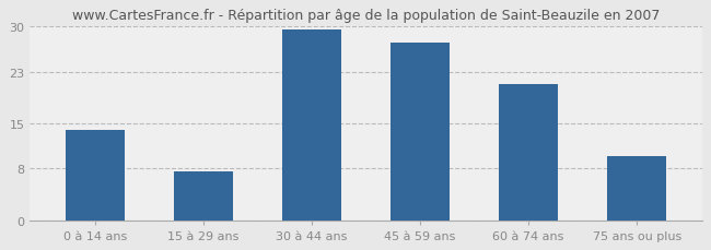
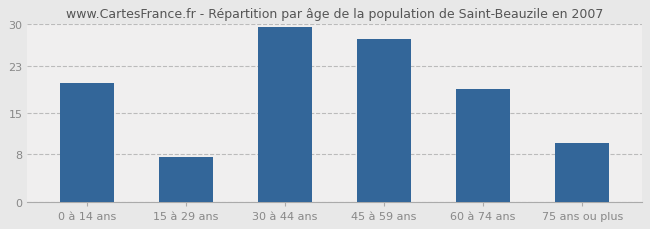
0 à 14 ans: 14.0 -> 20.0
60 à 74 ans: 21.0 -> 19.0
